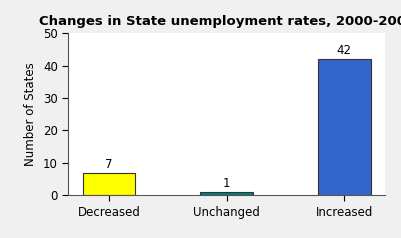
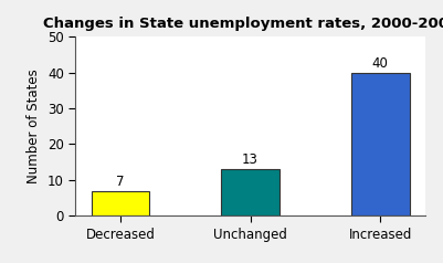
Unchanged: 1 -> 13
Increased: 42 -> 40
